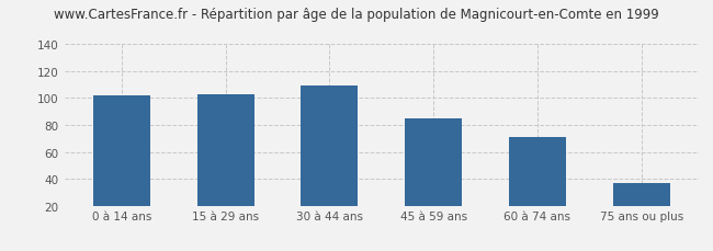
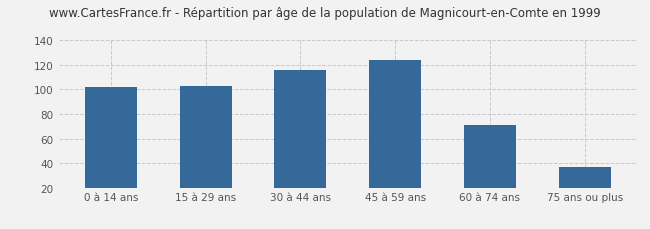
30 à 44 ans: 109 -> 116
45 à 59 ans: 85 -> 124
